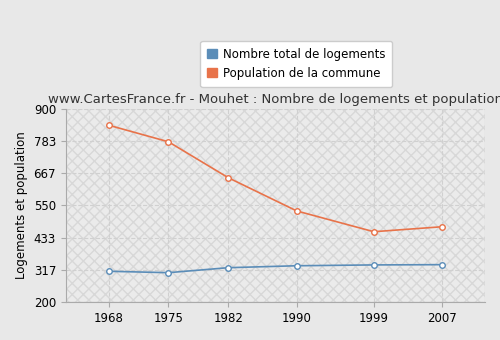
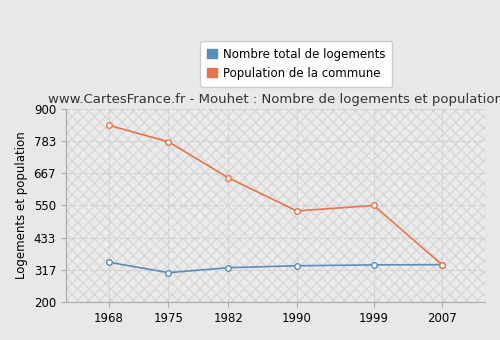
Nombre total de logements/1968: 312 -> 345
Population de la commune/1999: 455 -> 550
Population de la commune/2007: 473 -> 335
